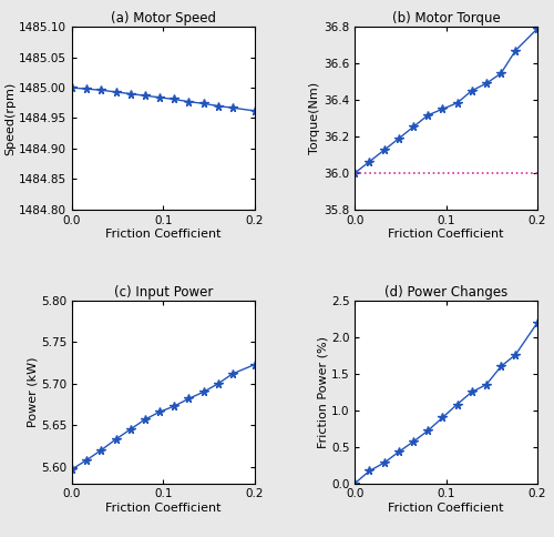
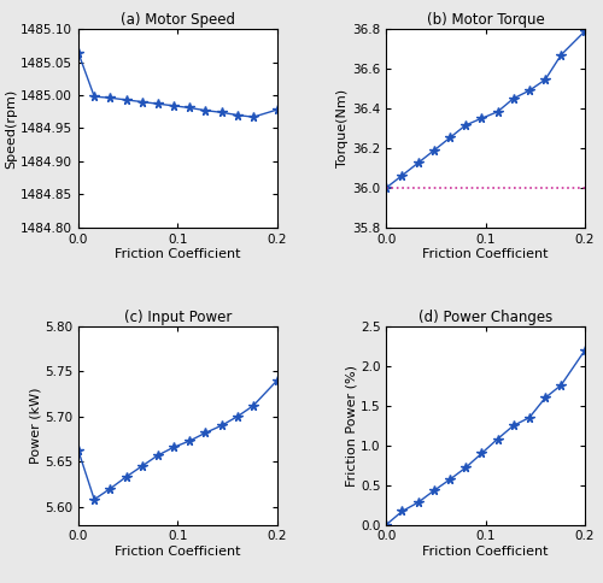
(a) Motor Speed/0.0: 1485.000 -> 1485.064
(a) Motor Speed/0.2: 1484.962 -> 1484.978
(c) Input Power/0.0: 5.597 -> 5.662
(c) Input Power/0.2: 5.723 -> 5.740
